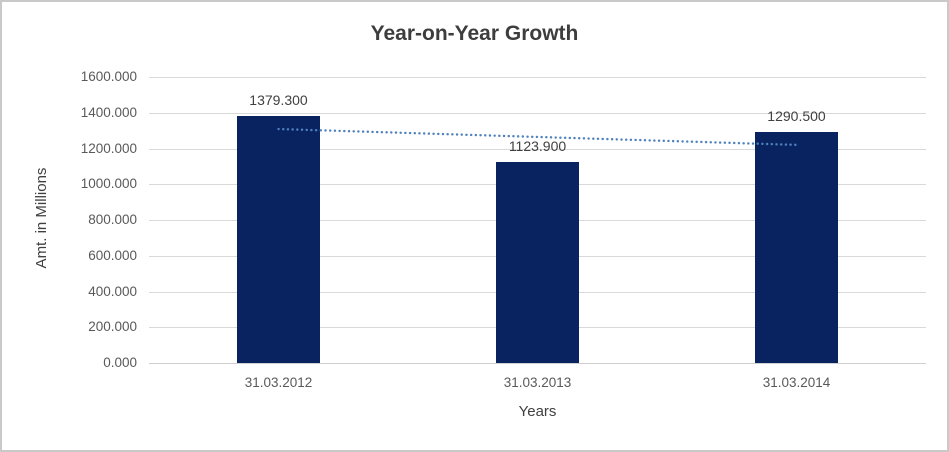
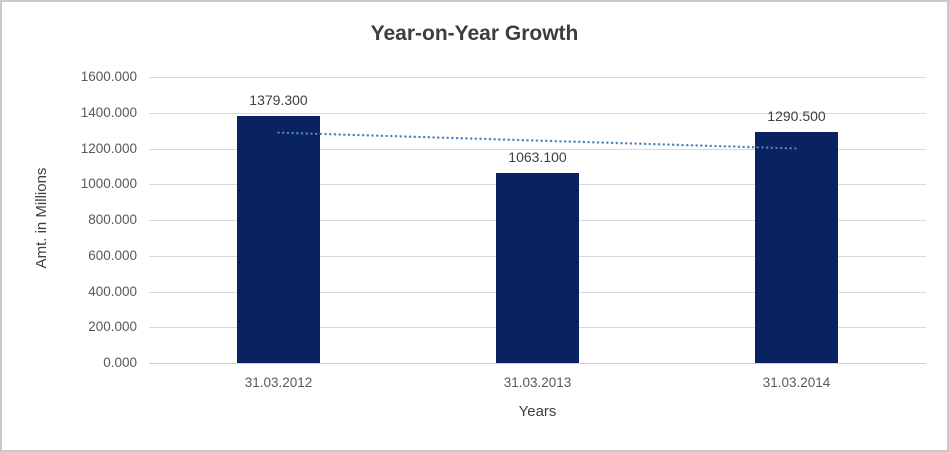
31.03.2013: 1123.900 -> 1063.100
